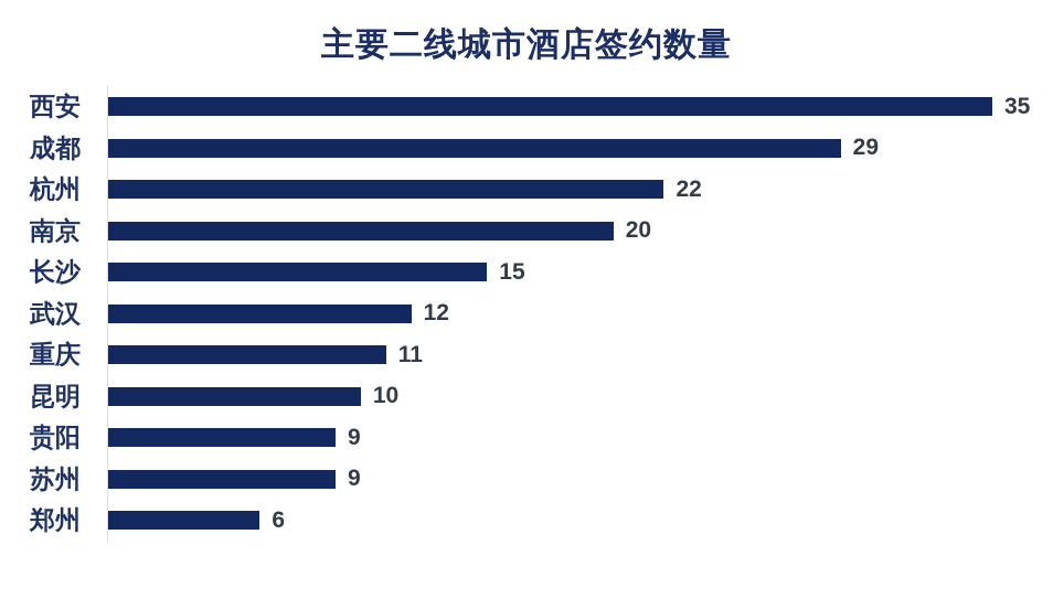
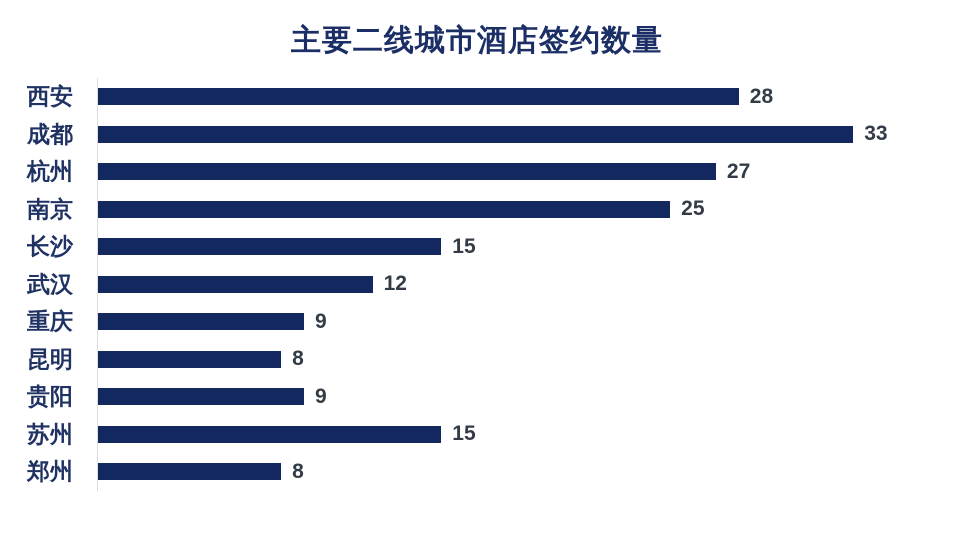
西安: 35 -> 28
成都: 29 -> 33
杭州: 22 -> 27
南京: 20 -> 25
重庆: 11 -> 9
昆明: 10 -> 8
苏州: 9 -> 15
郑州: 6 -> 8
